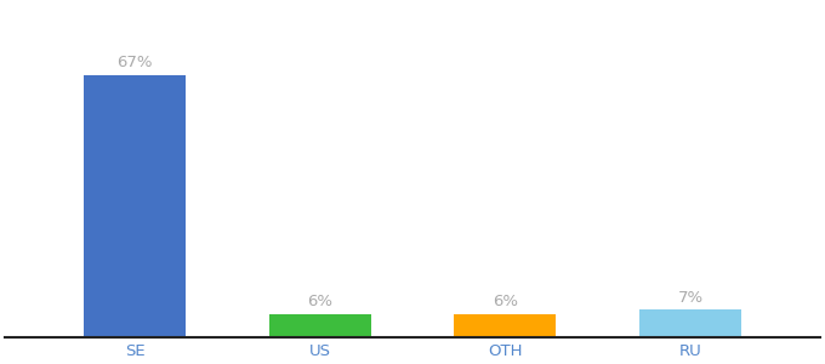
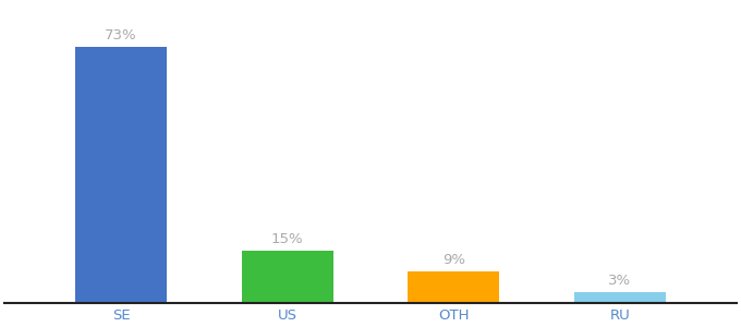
SE: 67% -> 73%
US: 6% -> 15%
OTH: 6% -> 9%
RU: 7% -> 3%
